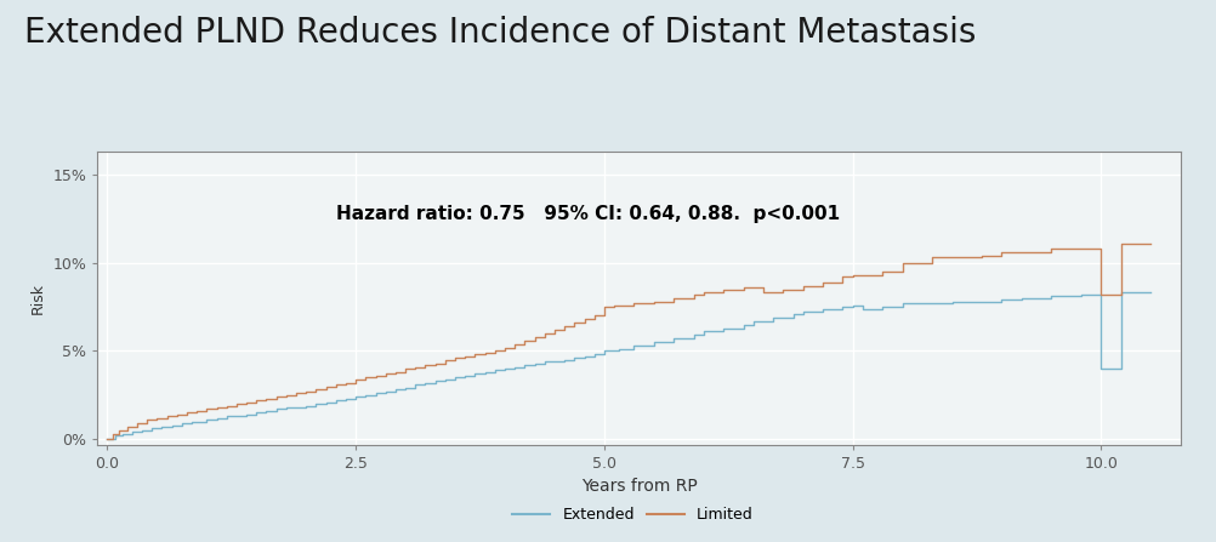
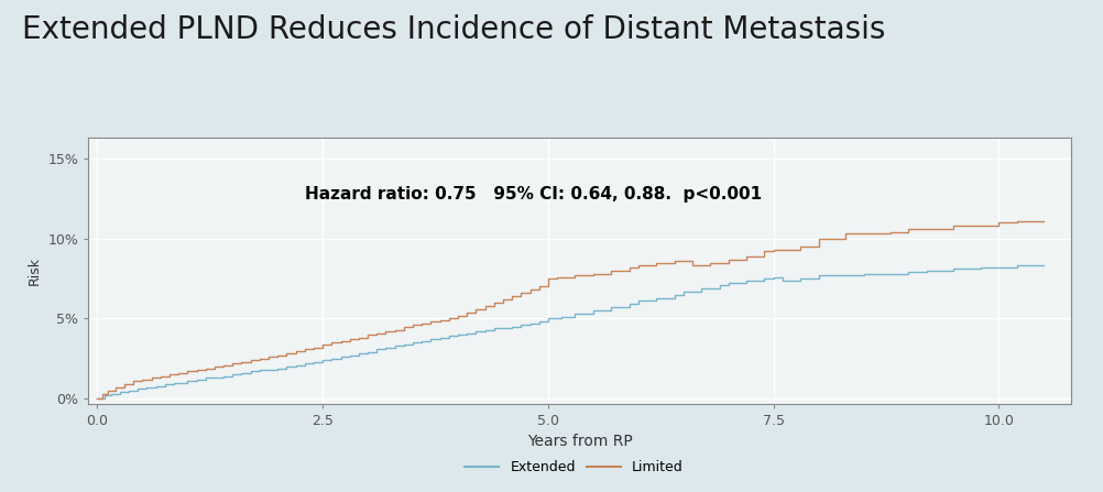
Extended/10.0: 4.0% -> 8.2%
Limited/10.0: 8.2% -> 11.0%
